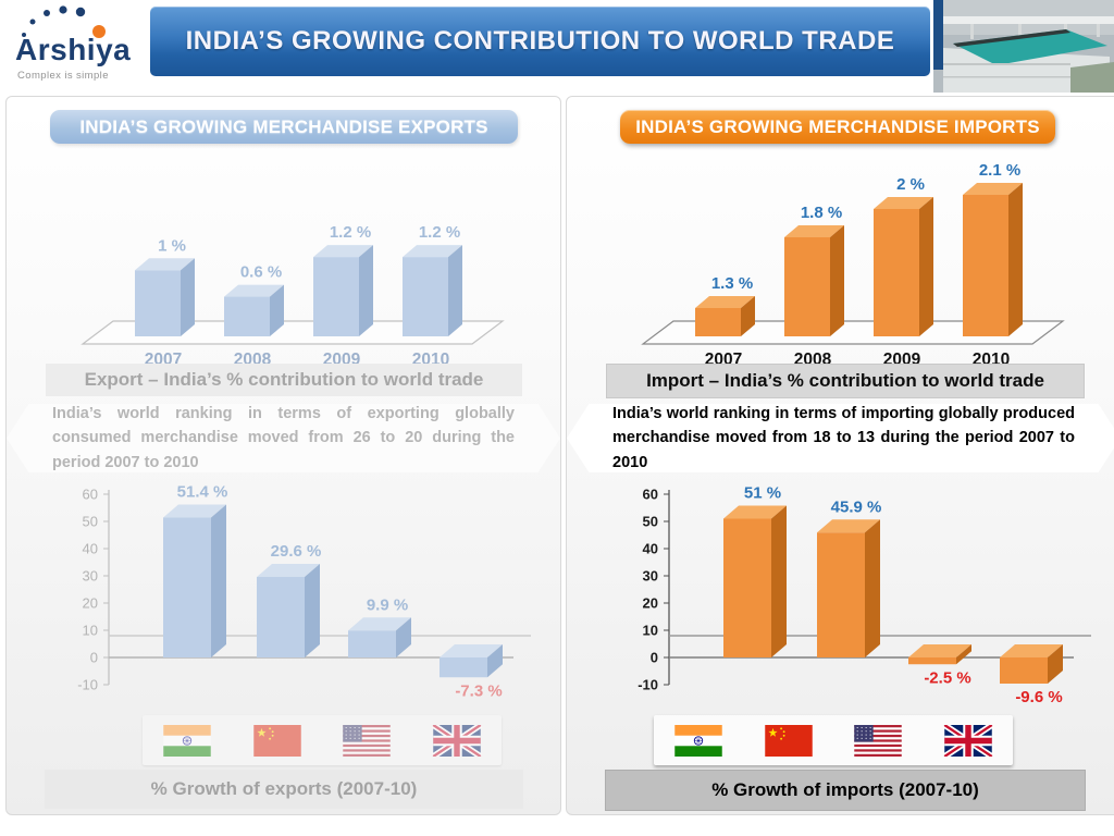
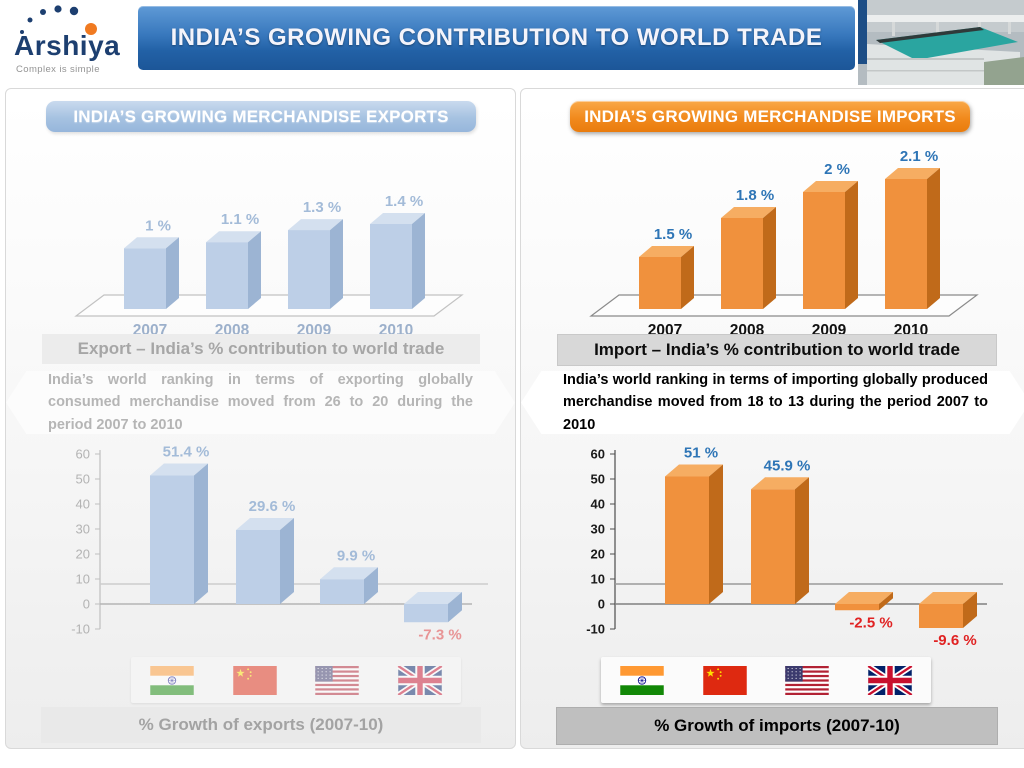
Export – India’s % contribution to world trade/2008: 0.6 -> 1.1
Export – India’s % contribution to world trade/2009: 1.2 -> 1.3
Export – India’s % contribution to world trade/2010: 1.2 -> 1.4
Import – India’s % contribution to world trade/2007: 1.3 -> 1.5
